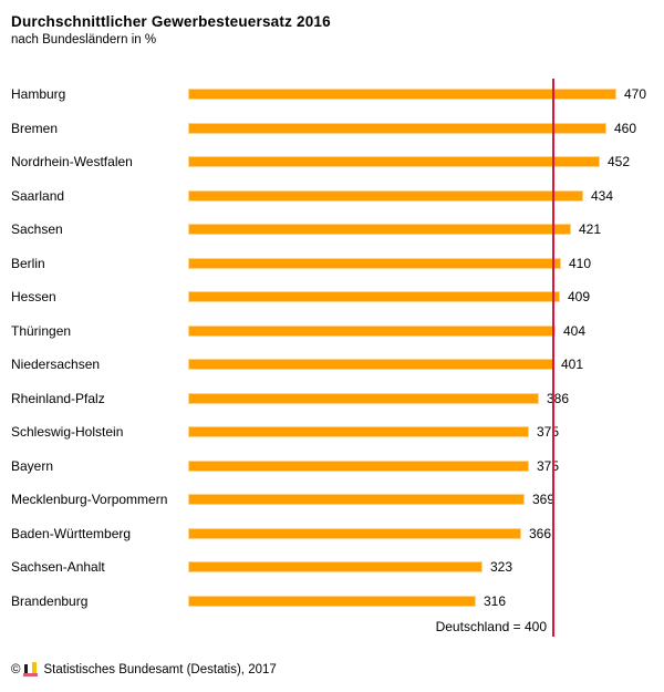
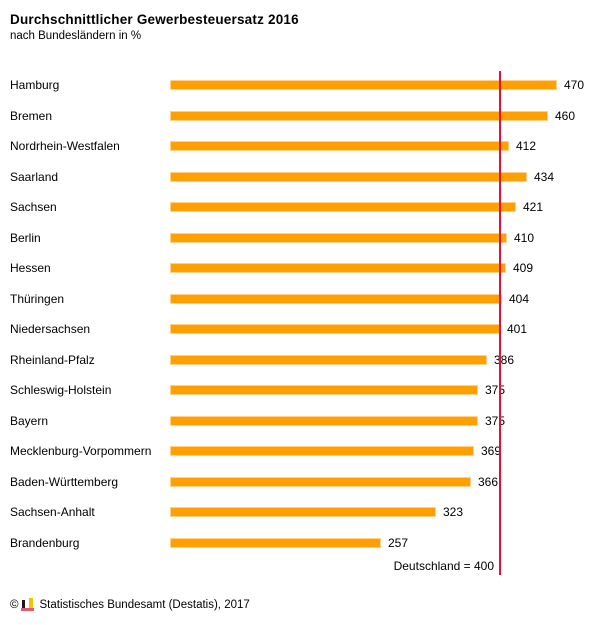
Nordrhein-Westfalen: 452 -> 412
Brandenburg: 316 -> 257
